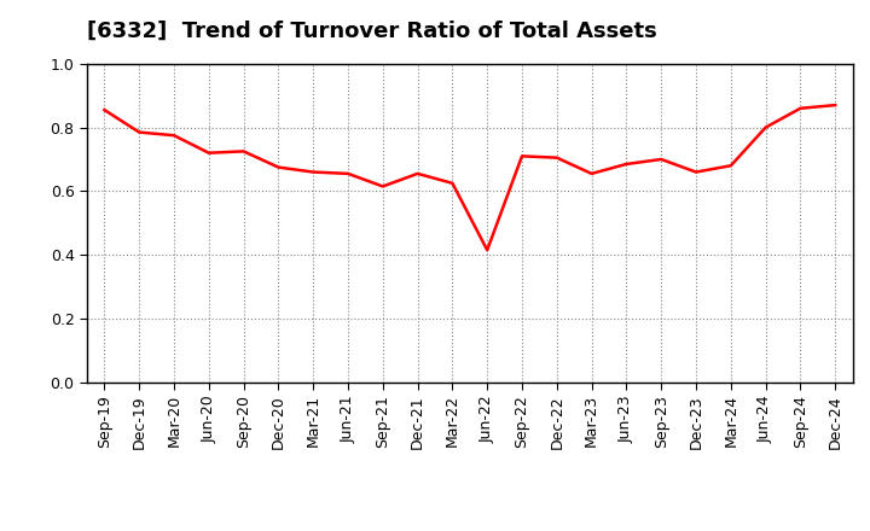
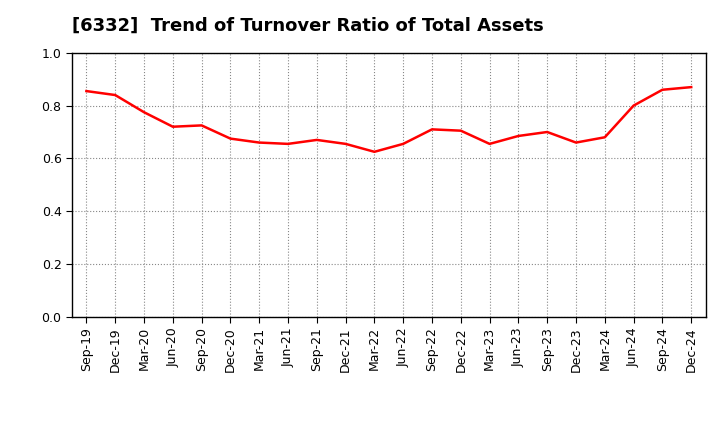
Dec-19: 0.785 -> 0.840
Sep-21: 0.615 -> 0.670
Jun-22: 0.415 -> 0.655
